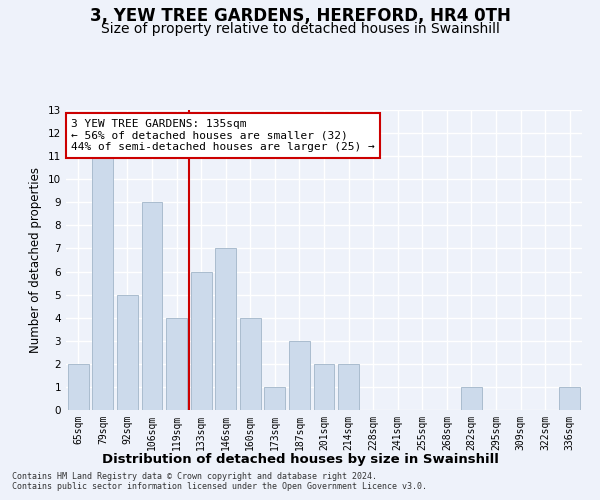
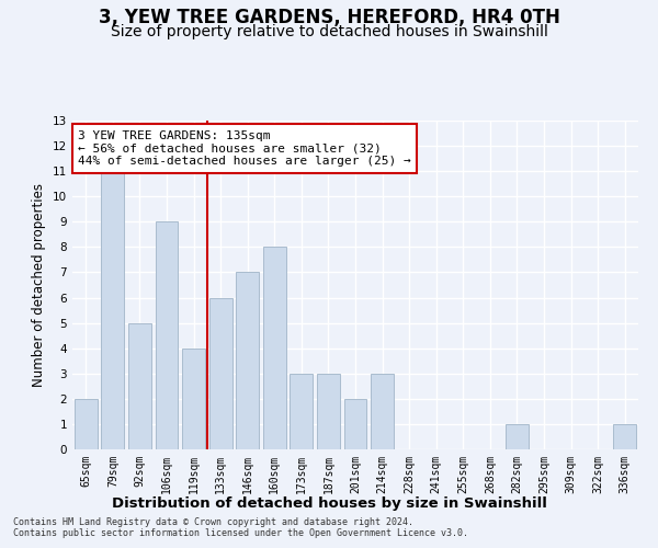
160sqm: 4 -> 8
173sqm: 1 -> 3
214sqm: 2 -> 3
